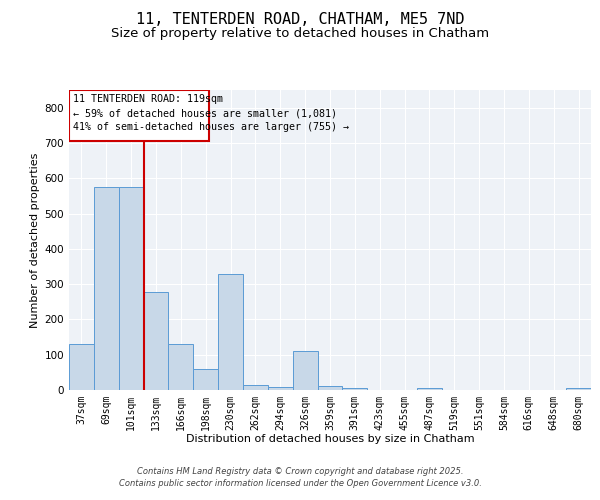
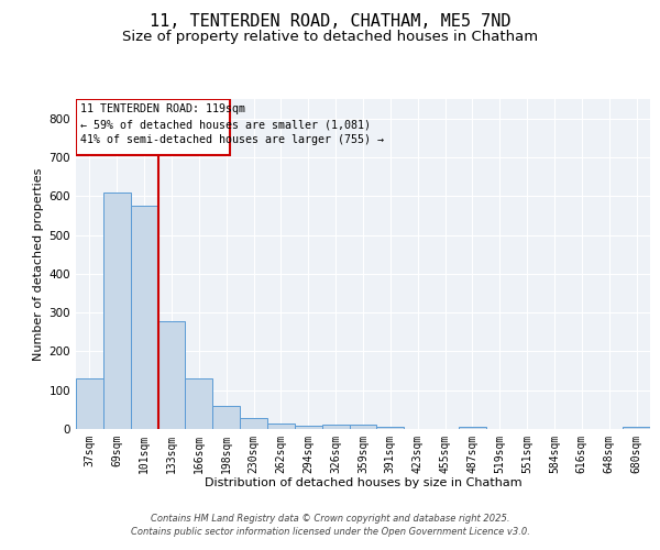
69sqm: 575 -> 610
230sqm: 330 -> 28
326sqm: 110 -> 10
